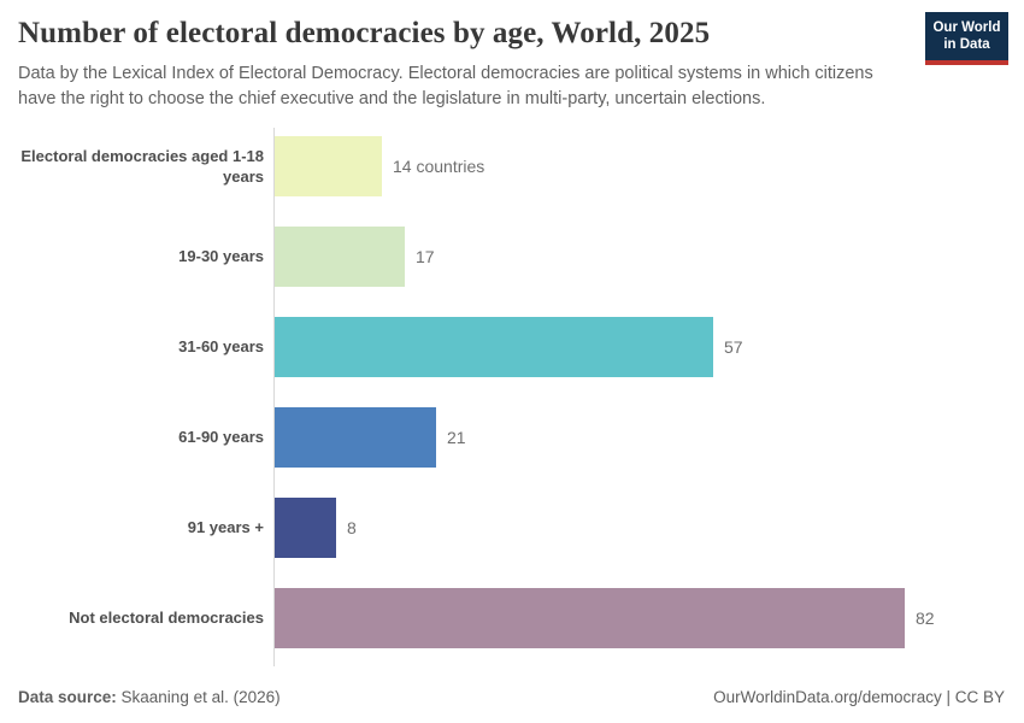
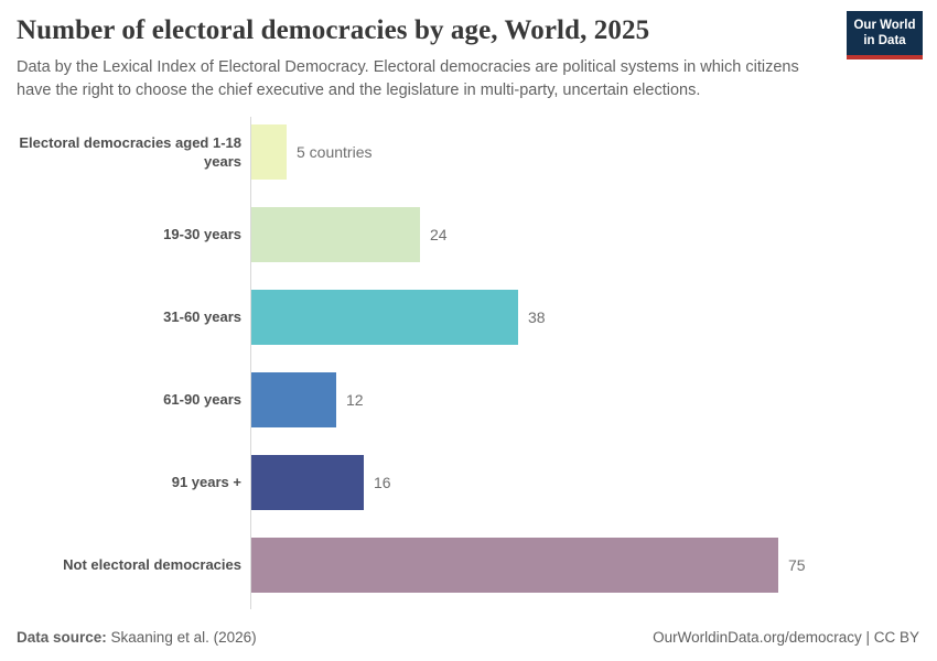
Electoral democracies aged 1-18 years: 14 -> 5
19-30 years: 17 -> 24
31-60 years: 57 -> 38
61-90 years: 21 -> 12
91 years +: 8 -> 16
Not electoral democracies: 82 -> 75
